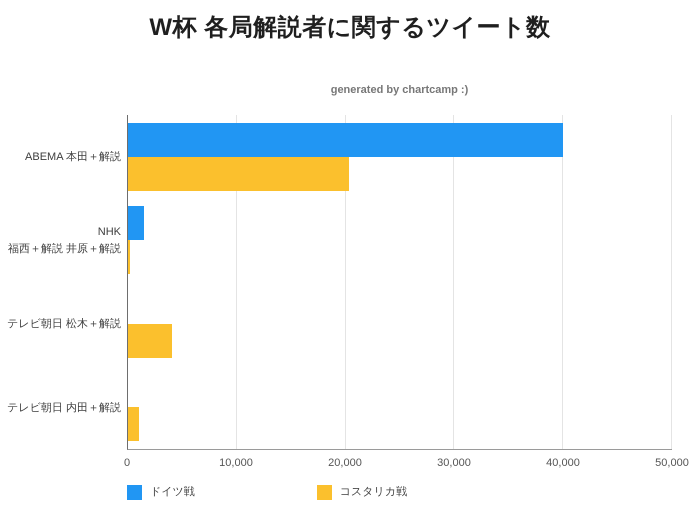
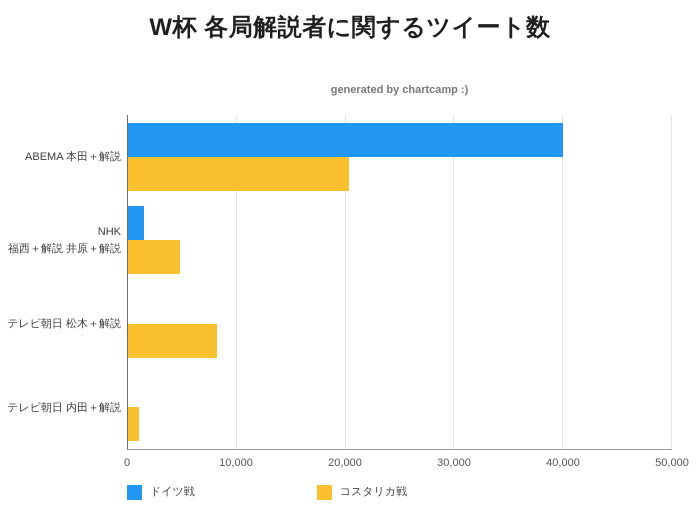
コスタリカ戦/NHK 福西＋解説 井原＋解説: 200 -> 4800
コスタリカ戦/テレビ朝日 松木＋解説: 4000 -> 8200
